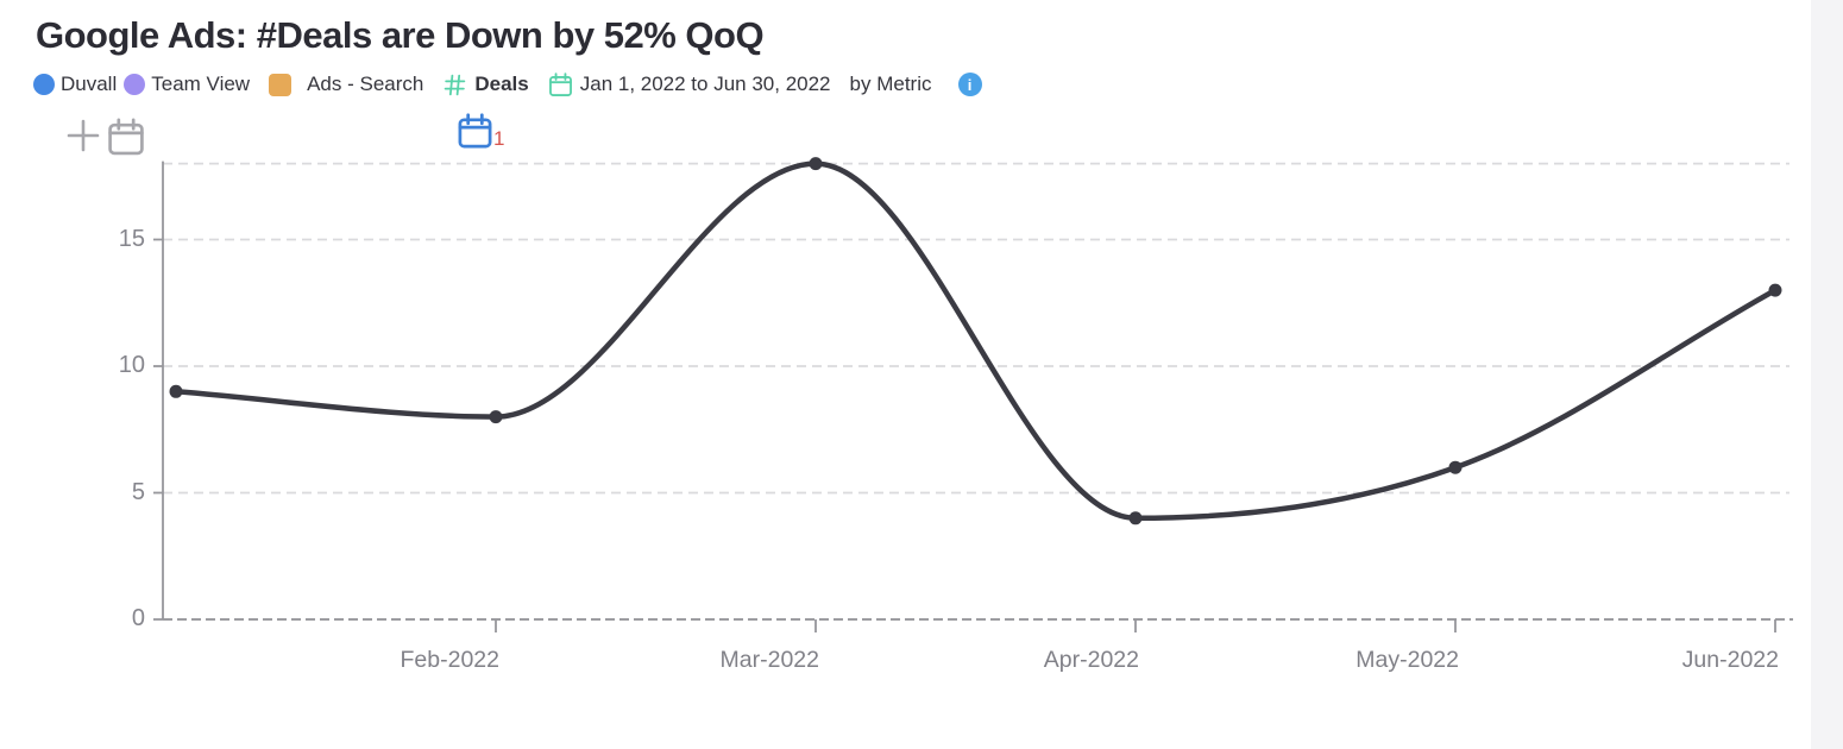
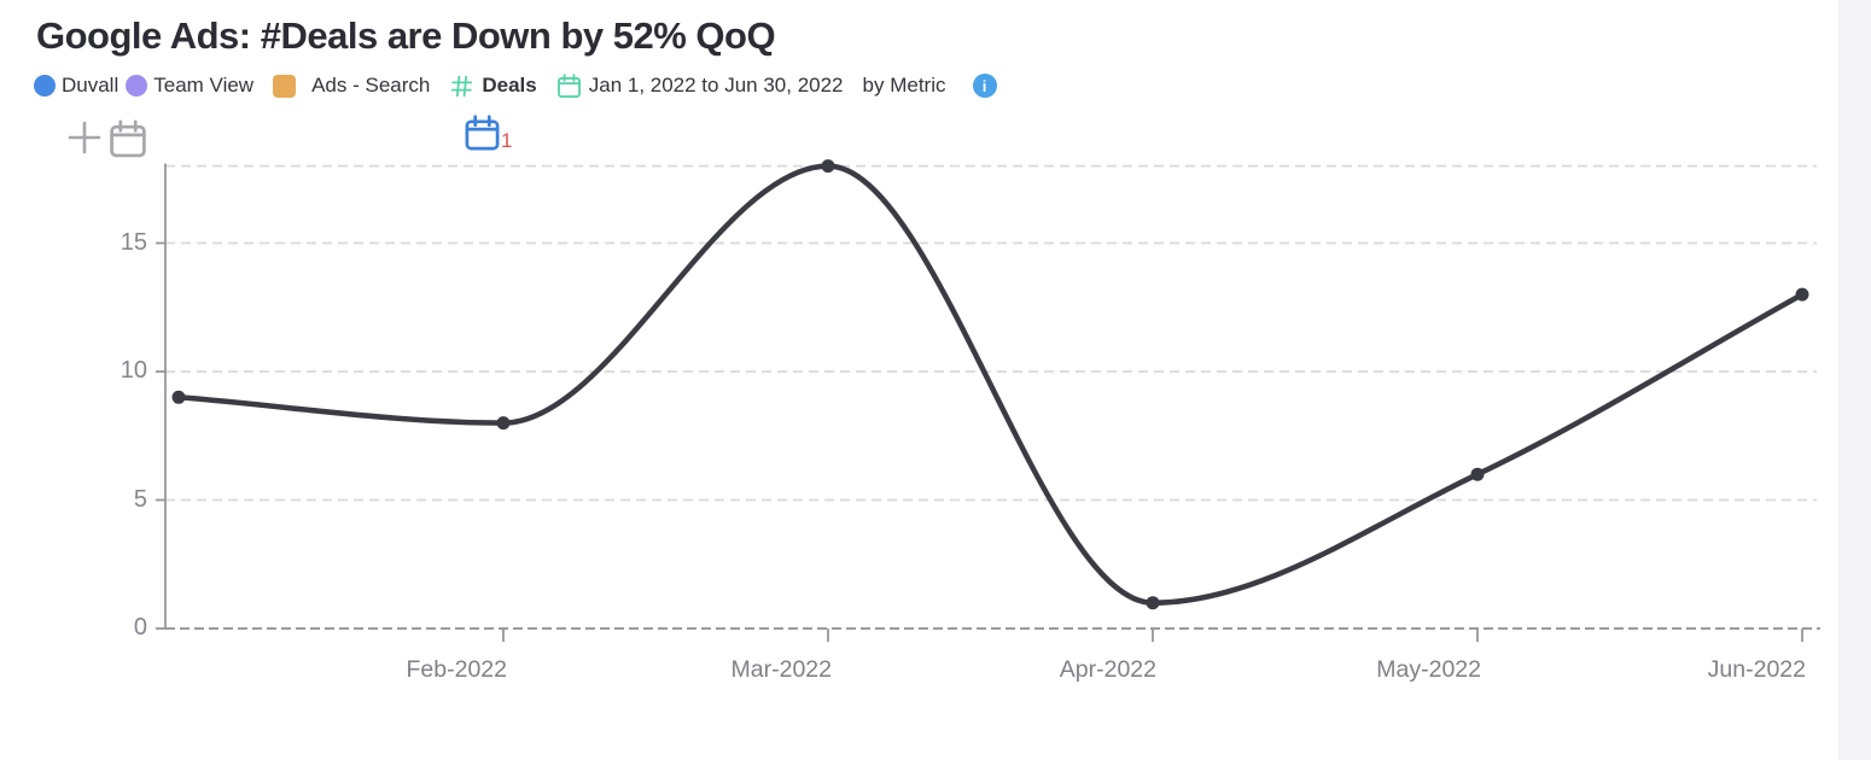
Apr-2022: 4 -> 1
